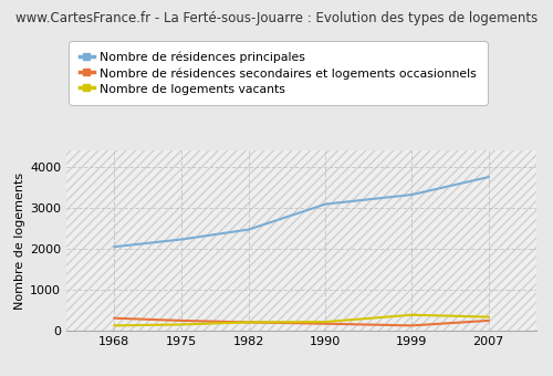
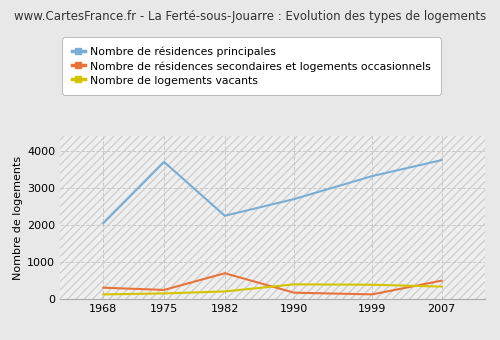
Nombre de résidences principales/1975: 2230 -> 3700
Nombre de résidences principales/1982: 2470 -> 2250
Nombre de résidences secondaires et logements occasionnels/1982: 210 -> 700
Nombre de résidences principales/1990: 3090 -> 2700
Nombre de logements vacants/1990: 220 -> 400
Nombre de résidences secondaires et logements occasionnels/2007: 250 -> 500
